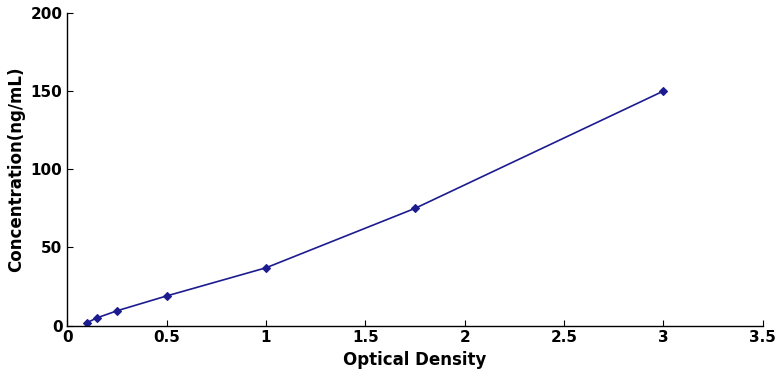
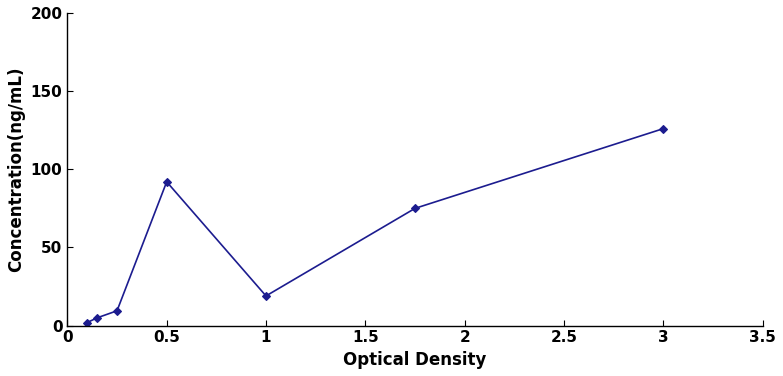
0.5: 19 -> 92
1: 37 -> 19
3: 150 -> 126
